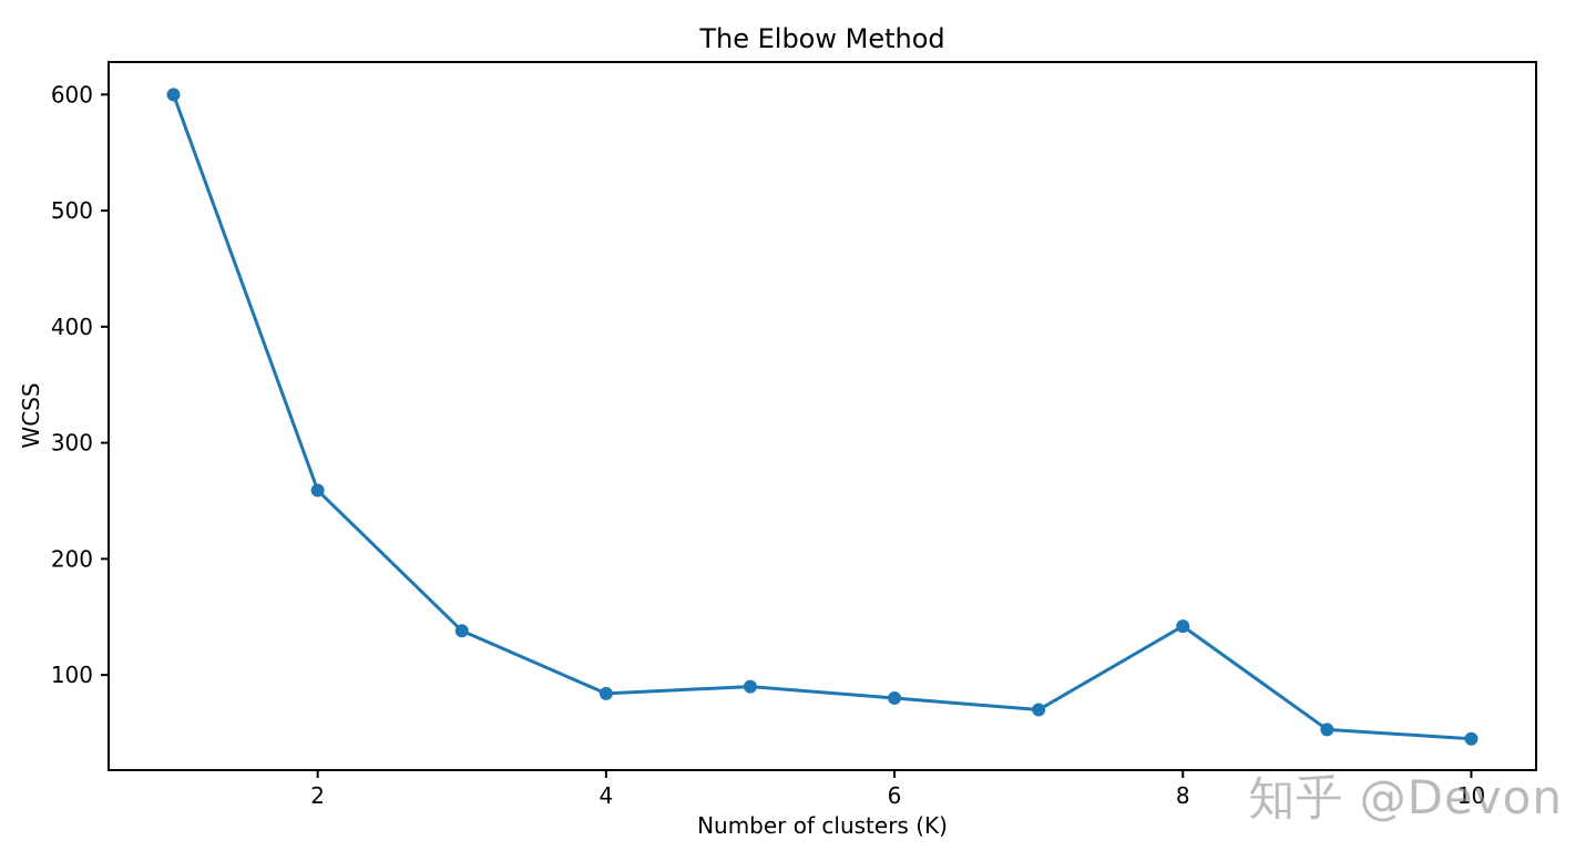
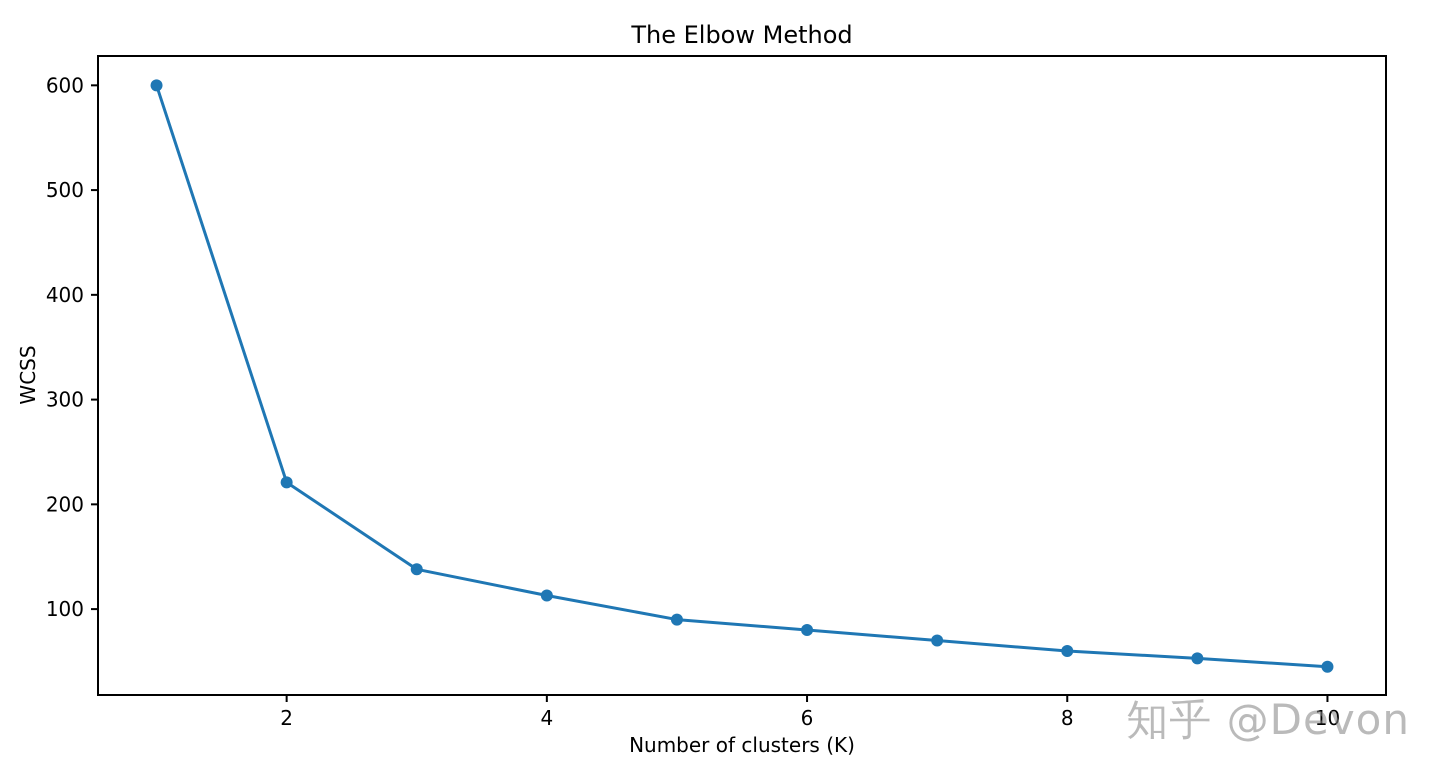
2: 259 -> 221
4: 84 -> 113
8: 142 -> 60
